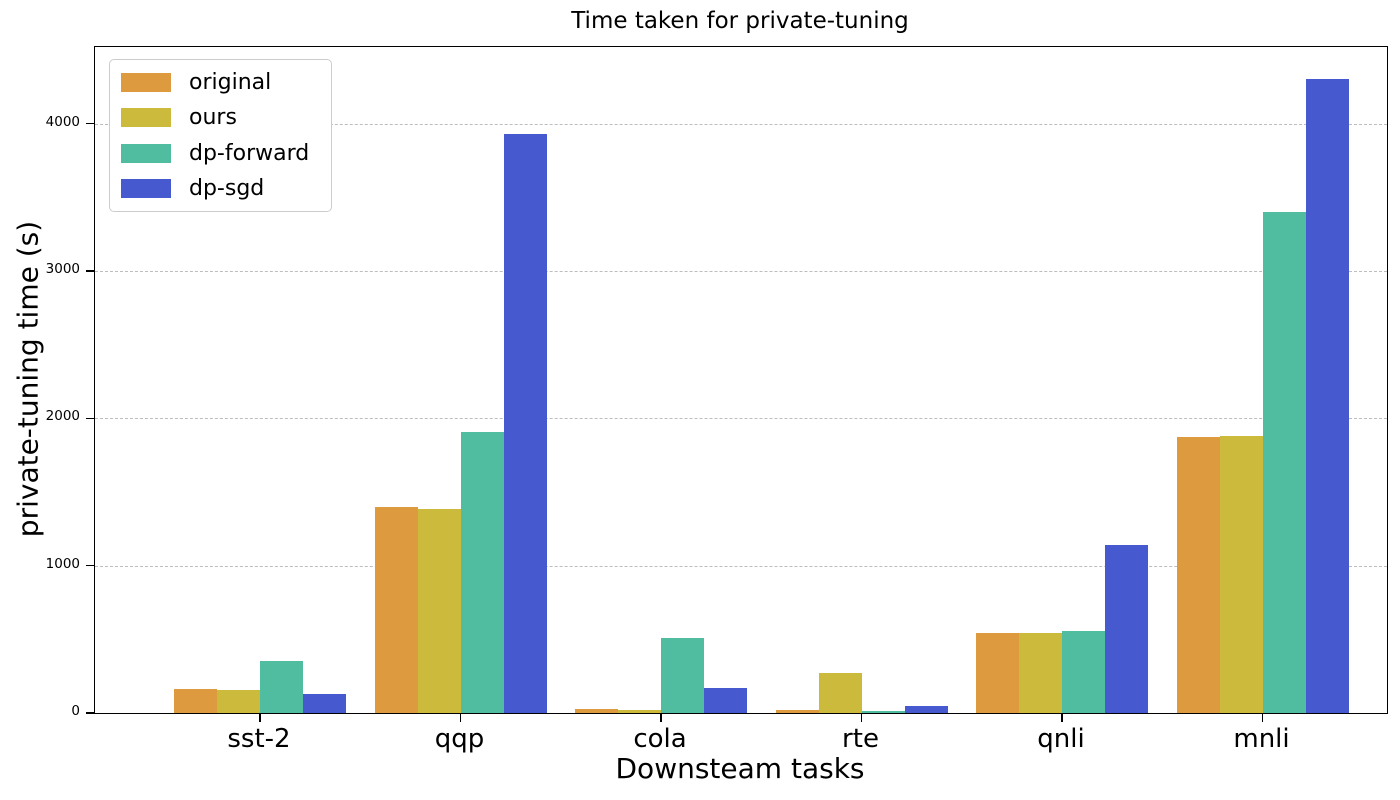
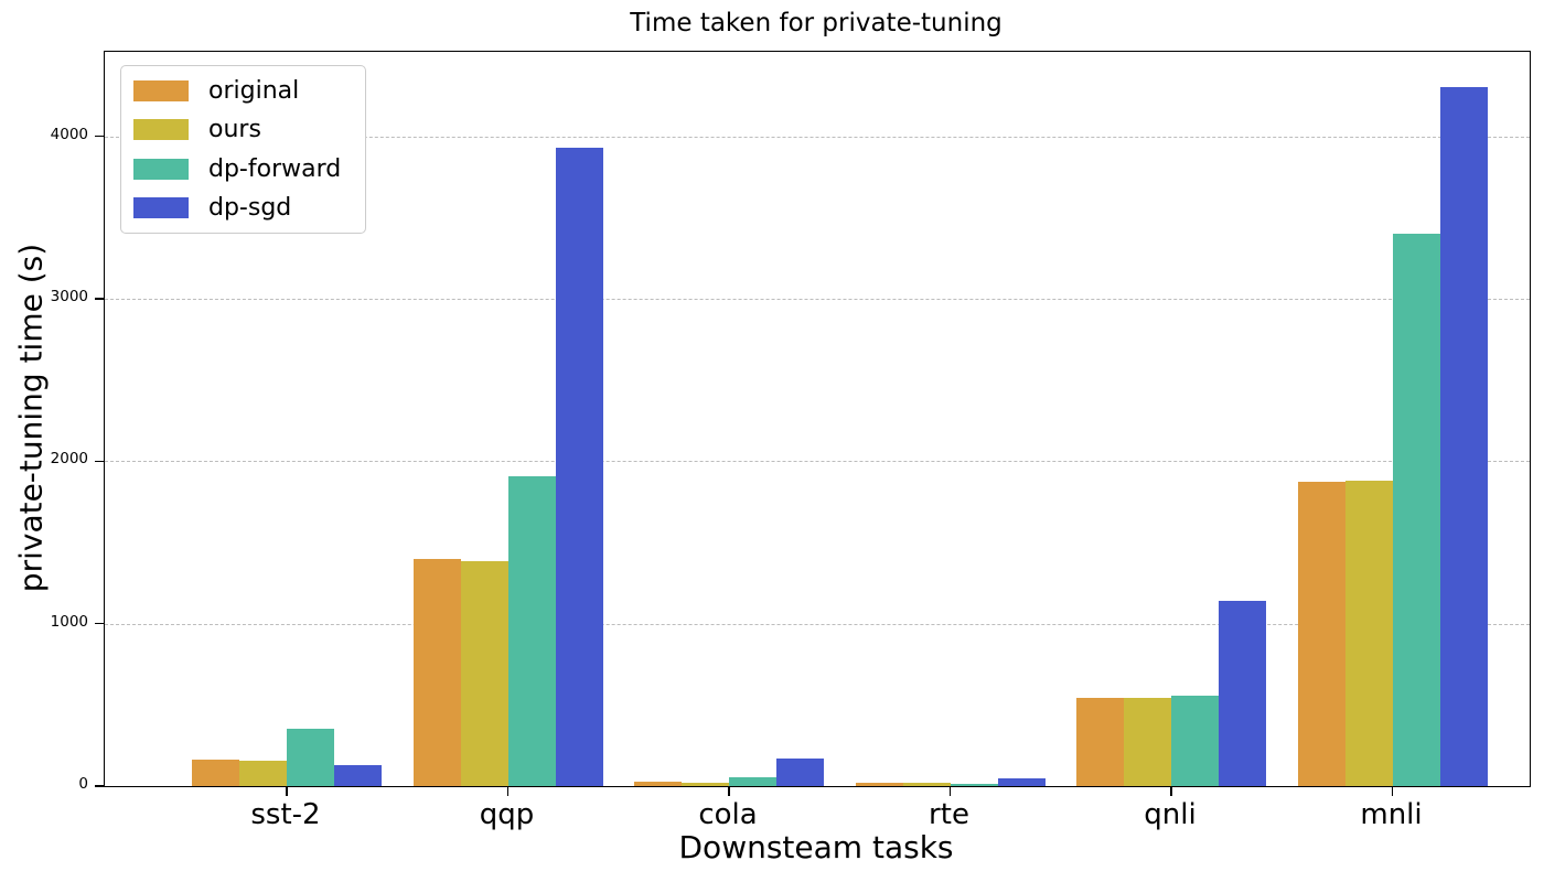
dp-forward/cola: 510 -> 60
ours/rte: 270 -> 20
